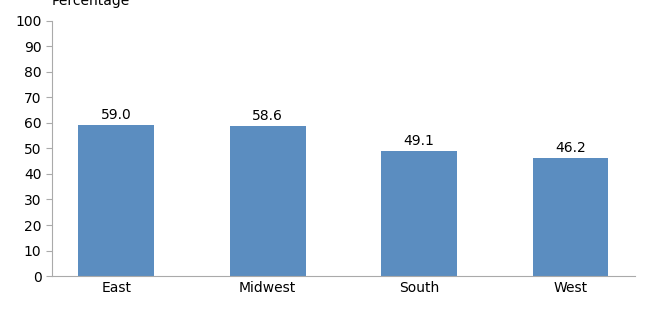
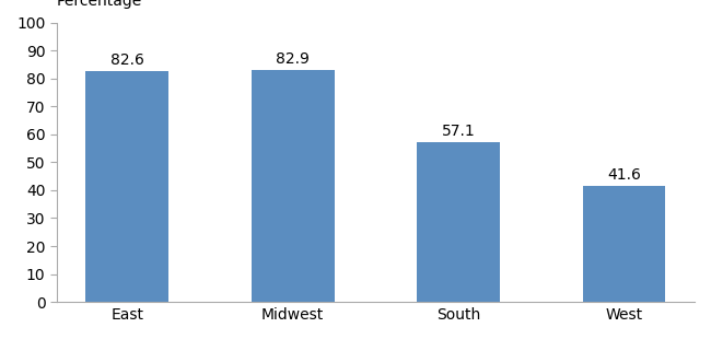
East: 59.0 -> 82.6
Midwest: 58.6 -> 82.9
South: 49.1 -> 57.1
West: 46.2 -> 41.6
